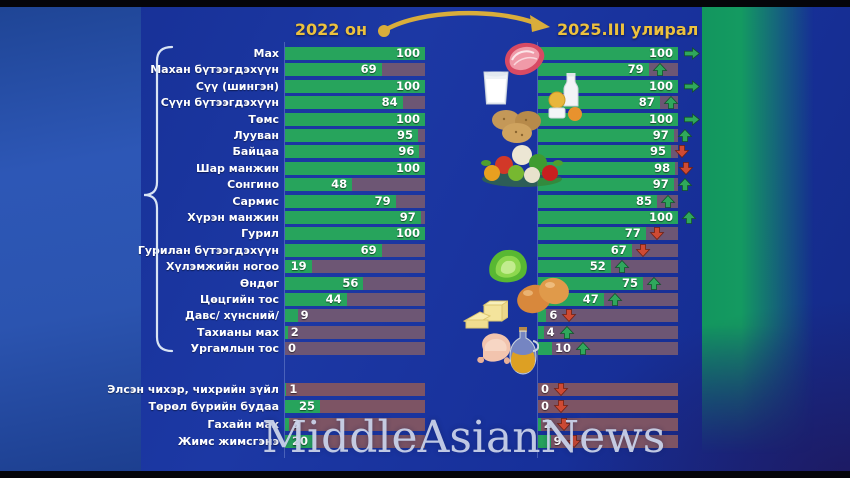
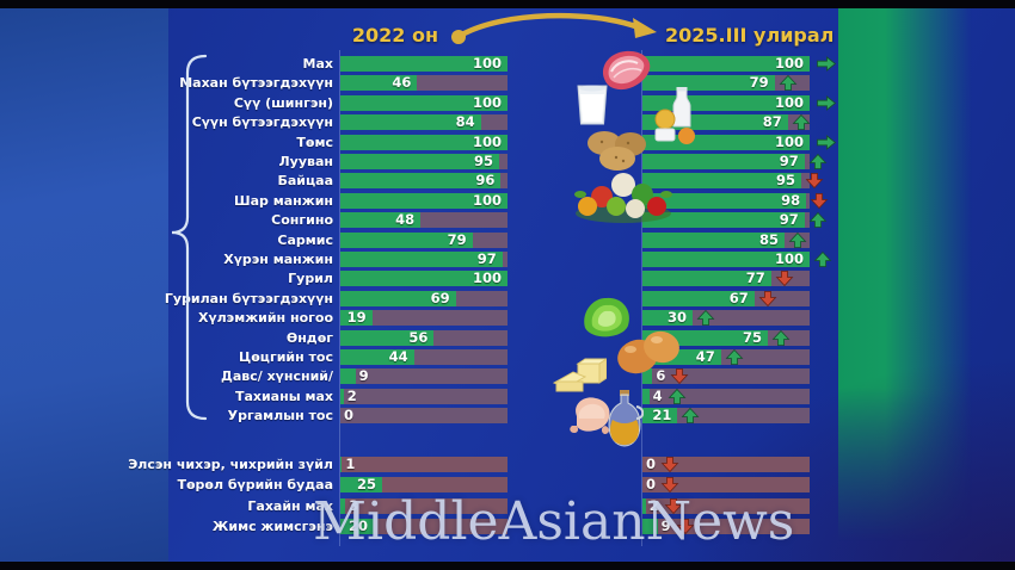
2022 он/Махан бүтээгдэхүүн: 69 -> 46
2025.III улирал/Хүлэмжийн ногоо: 52 -> 30
2025.III улирал/Ургамлын тос: 10 -> 21
